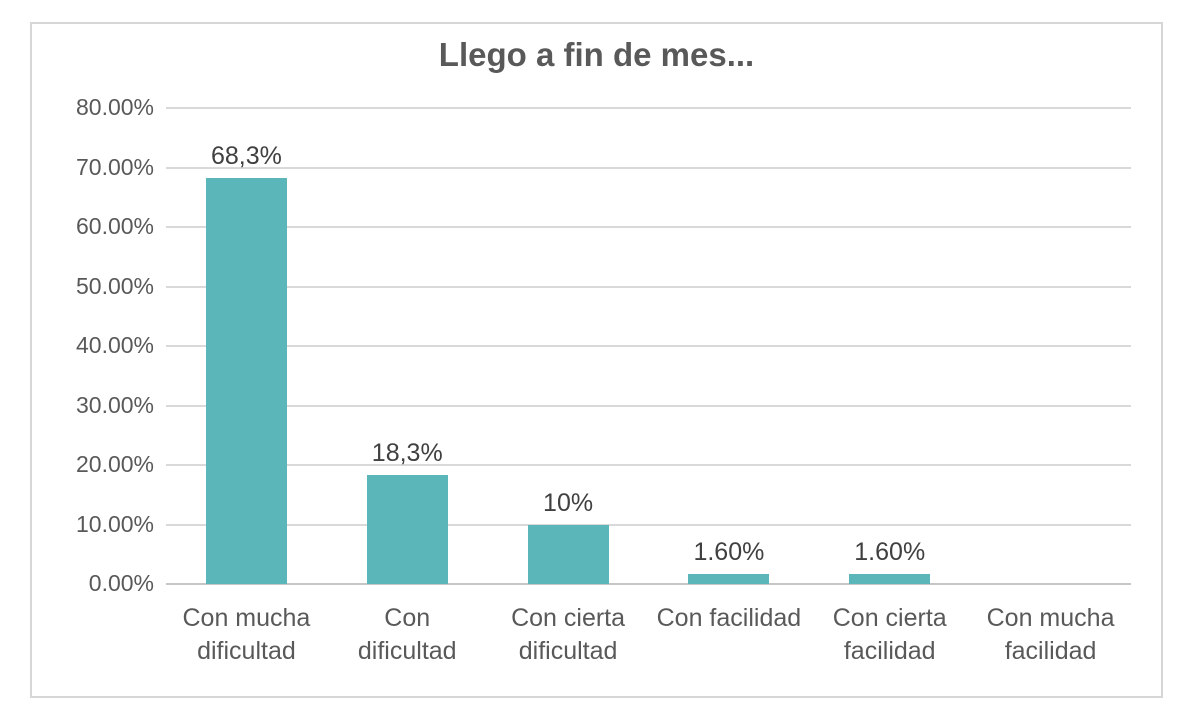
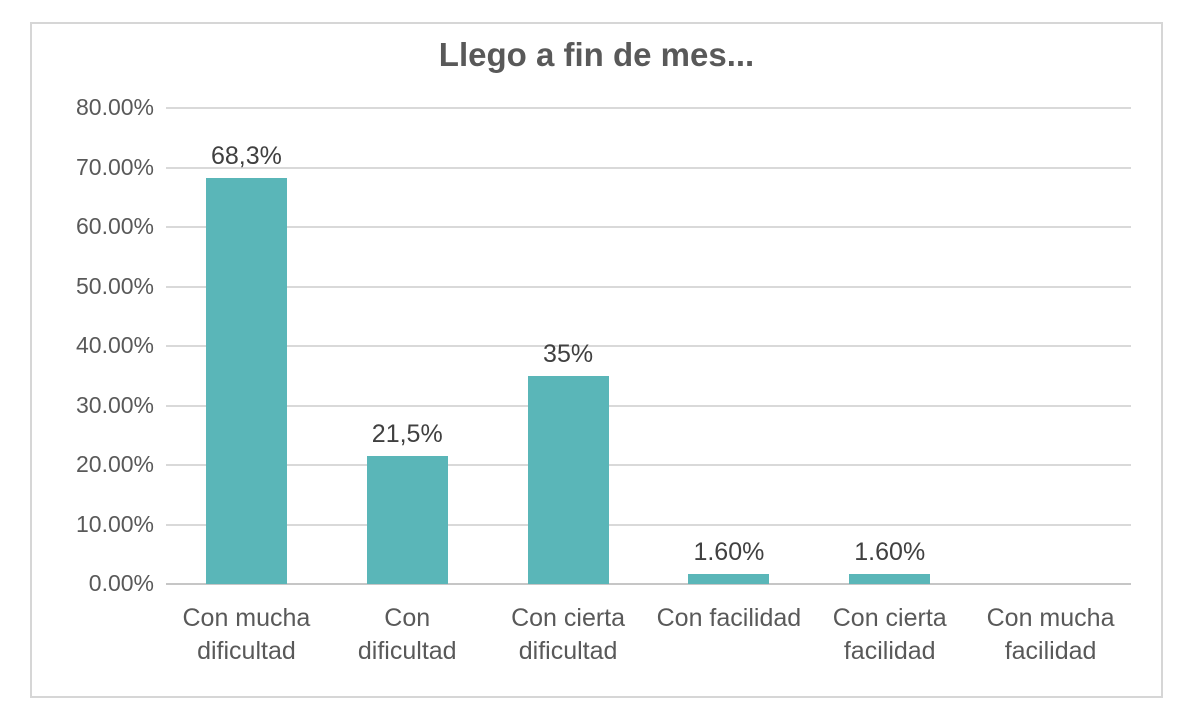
Con dificultad: 18,3% -> 21,5%
Con cierta dificultad: 10% -> 35%
